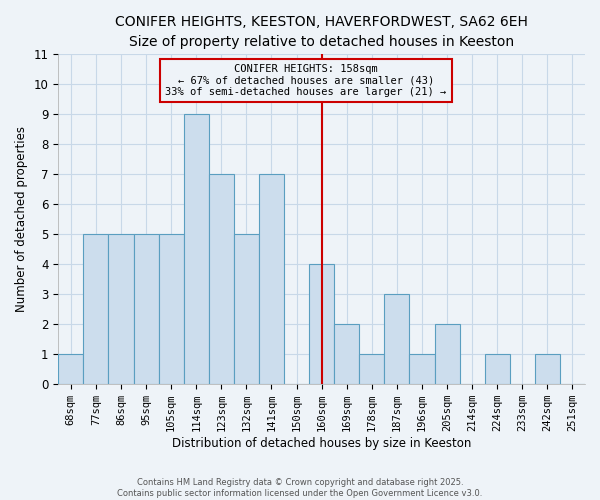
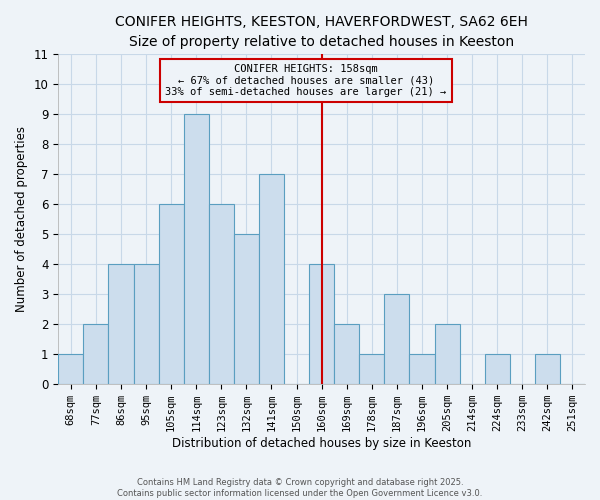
77sqm: 5 -> 2
86sqm: 5 -> 4
95sqm: 5 -> 4
105sqm: 5 -> 6
123sqm: 7 -> 6
